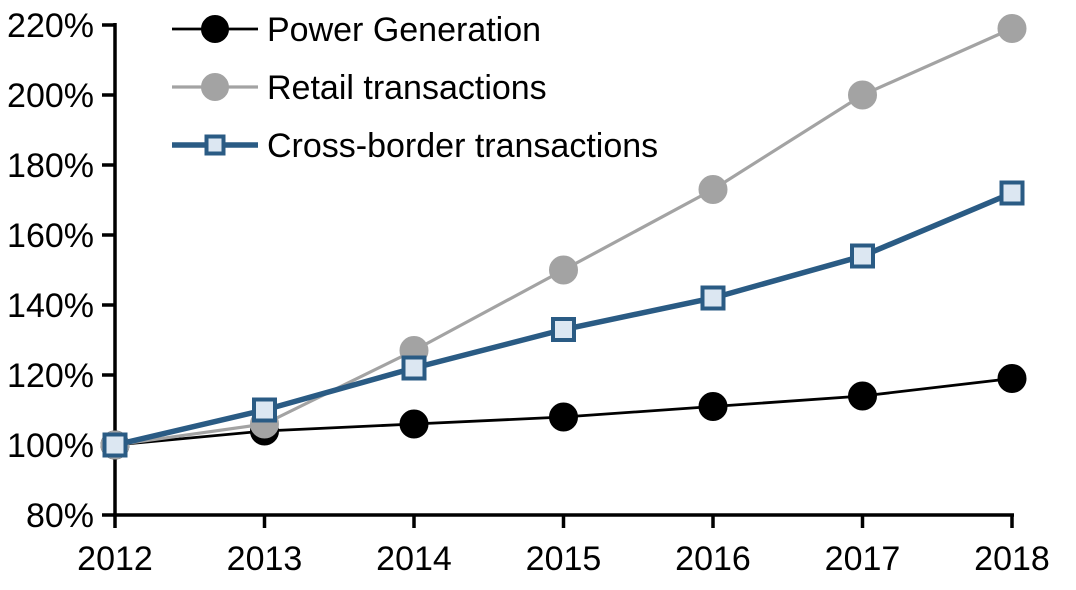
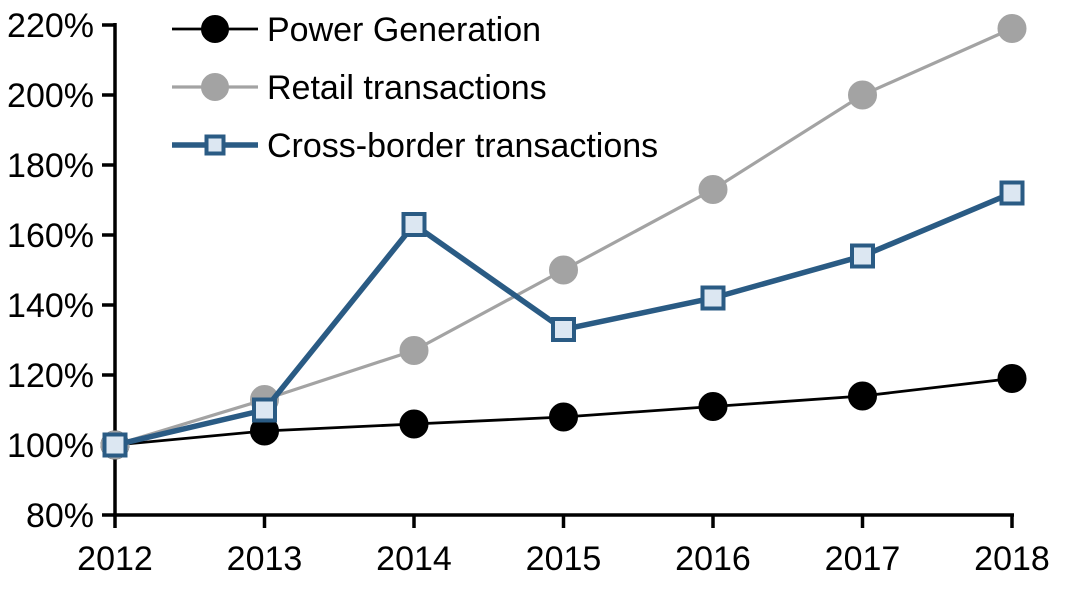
Retail transactions/2013: 106% -> 113%
Cross-border transactions/2014: 122% -> 163%
